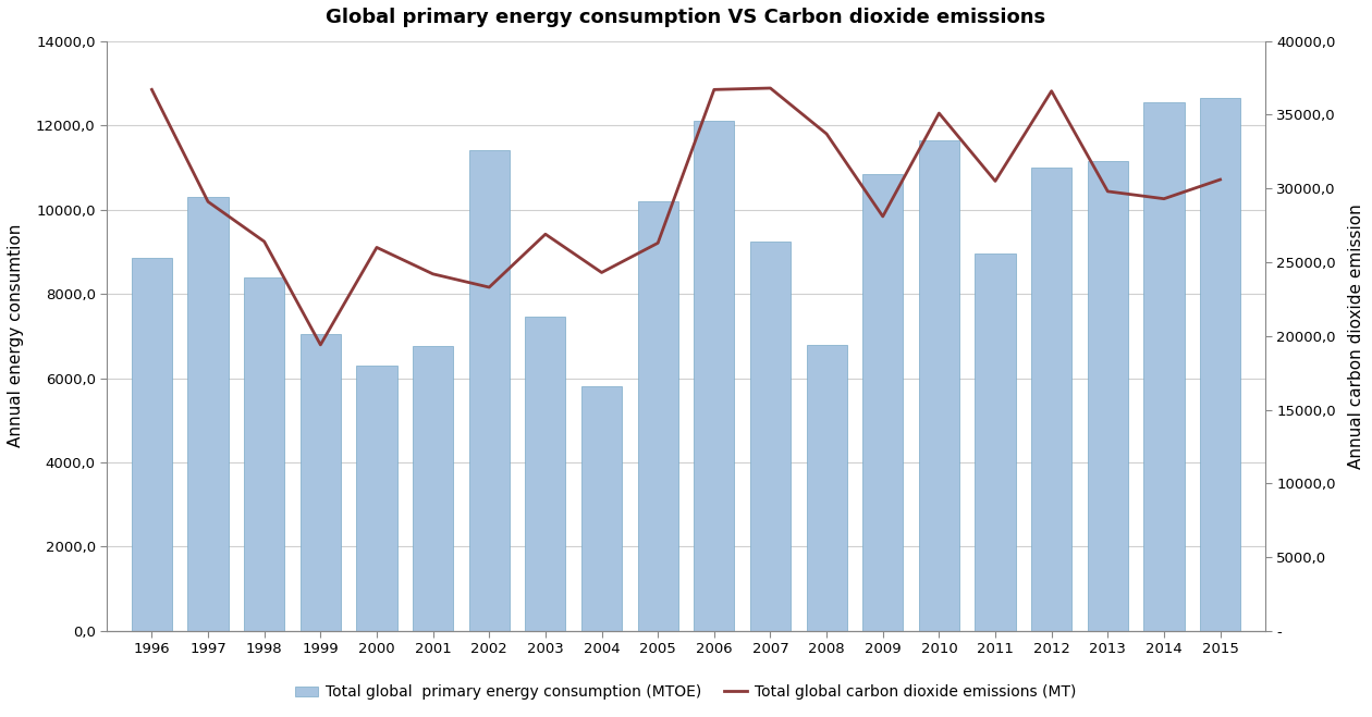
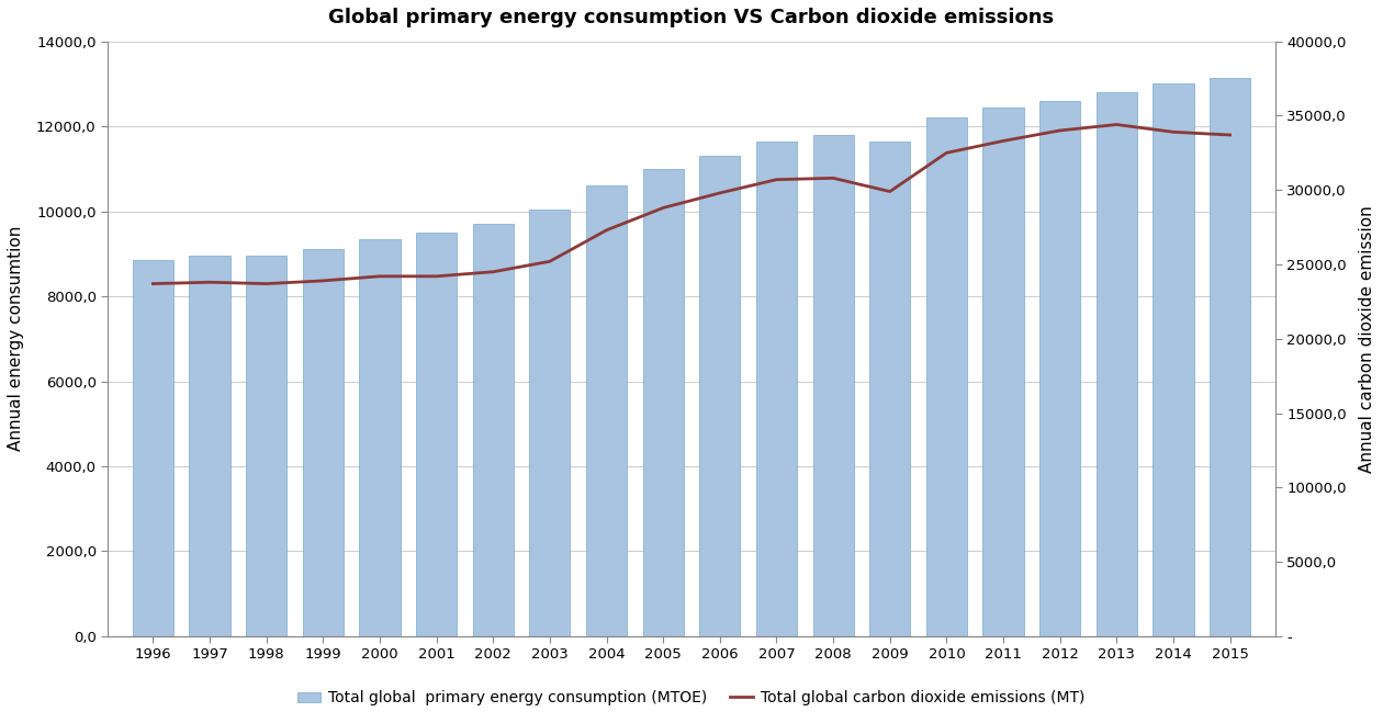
Total global carbon dioxide emissions (MT)/1996: 36700 -> 23700
Total global primary energy consumption (MTOE)/1997: 10300 -> 8950
Total global carbon dioxide emissions (MT)/1997: 29100 -> 23800
Total global primary energy consumption (MTOE)/1998: 8400 -> 8950
Total global carbon dioxide emissions (MT)/1998: 26400 -> 23700
Total global primary energy consumption (MTOE)/1999: 7050 -> 9100
Total global carbon dioxide emissions (MT)/1999: 19400 -> 23900
Total global primary energy consumption (MTOE)/2000: 6300 -> 9350
Total global carbon dioxide emissions (MT)/2000: 26000 -> 24200
Total global primary energy consumption (MTOE)/2001: 6750 -> 9500
Total global primary energy consumption (MTOE)/2002: 11400 -> 9700
Total global carbon dioxide emissions (MT)/2002: 23300 -> 24500
Total global primary energy consumption (MTOE)/2003: 7450 -> 10050
Total global carbon dioxide emissions (MT)/2003: 26900 -> 25200
Total global primary energy consumption (MTOE)/2004: 5800 -> 10600
Total global carbon dioxide emissions (MT)/2004: 24300 -> 27300
Total global primary energy consumption (MTOE)/2005: 10200 -> 11000
Total global carbon dioxide emissions (MT)/2005: 26300 -> 28800
Total global primary energy consumption (MTOE)/2006: 12100 -> 11300
Total global carbon dioxide emissions (MT)/2006: 36700 -> 29800
Total global primary energy consumption (MTOE)/2007: 9250 -> 11650
Total global carbon dioxide emissions (MT)/2007: 36800 -> 30700
Total global primary energy consumption (MTOE)/2008: 6800 -> 11800
Total global carbon dioxide emissions (MT)/2008: 33700 -> 30800
Total global primary energy consumption (MTOE)/2009: 10850 -> 11650
Total global carbon dioxide emissions (MT)/2009: 28100 -> 29900
Total global primary energy consumption (MTOE)/2010: 11650 -> 12200
Total global carbon dioxide emissions (MT)/2010: 35100 -> 32500
Total global primary energy consumption (MTOE)/2011: 8950 -> 12450
Total global carbon dioxide emissions (MT)/2011: 30500 -> 33300
Total global primary energy consumption (MTOE)/2012: 11000 -> 12600
Total global carbon dioxide emissions (MT)/2012: 36600 -> 34000
Total global primary energy consumption (MTOE)/2013: 11150 -> 12800
Total global carbon dioxide emissions (MT)/2013: 29800 -> 34400
Total global primary energy consumption (MTOE)/2014: 12550 -> 13000
Total global carbon dioxide emissions (MT)/2014: 29300 -> 33900
Total global primary energy consumption (MTOE)/2015: 12650 -> 13150
Total global carbon dioxide emissions (MT)/2015: 30600 -> 33700
